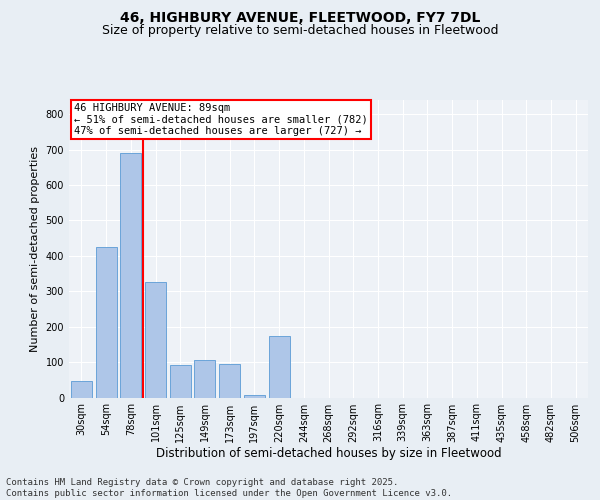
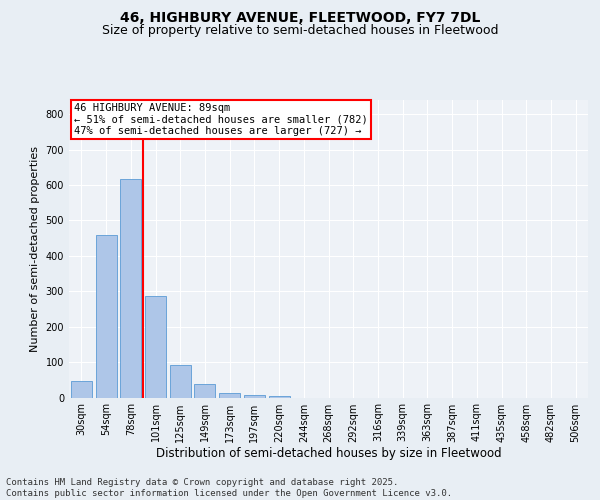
54sqm: 425 -> 460
78sqm: 690 -> 617
101sqm: 325 -> 288
149sqm: 105 -> 37
173sqm: 95 -> 14
220sqm: 175 -> 5
